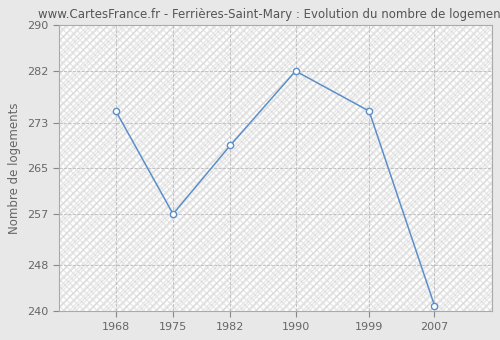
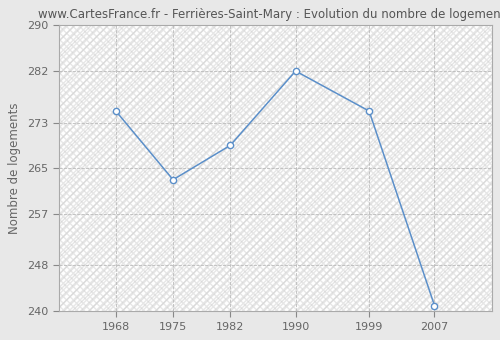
1975: 257 -> 263
